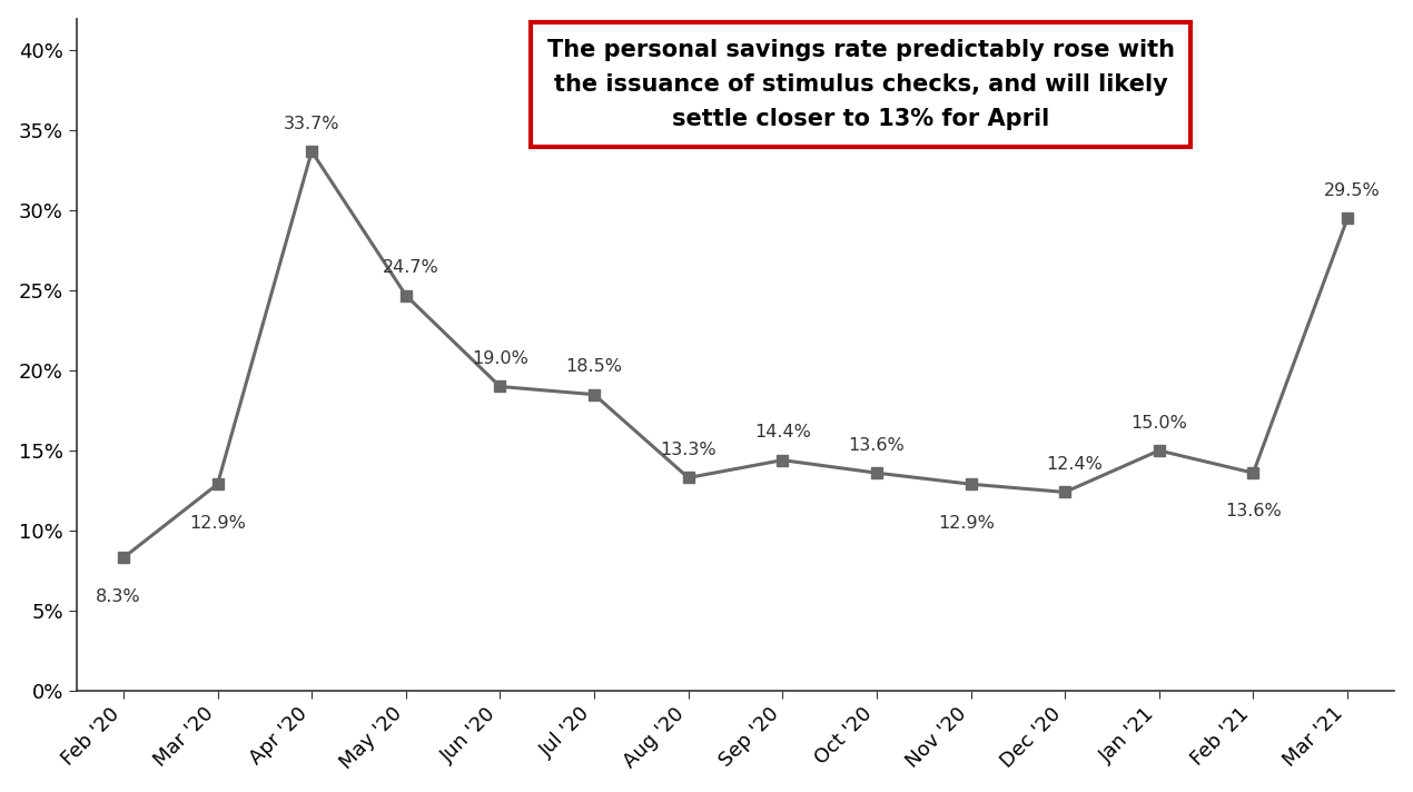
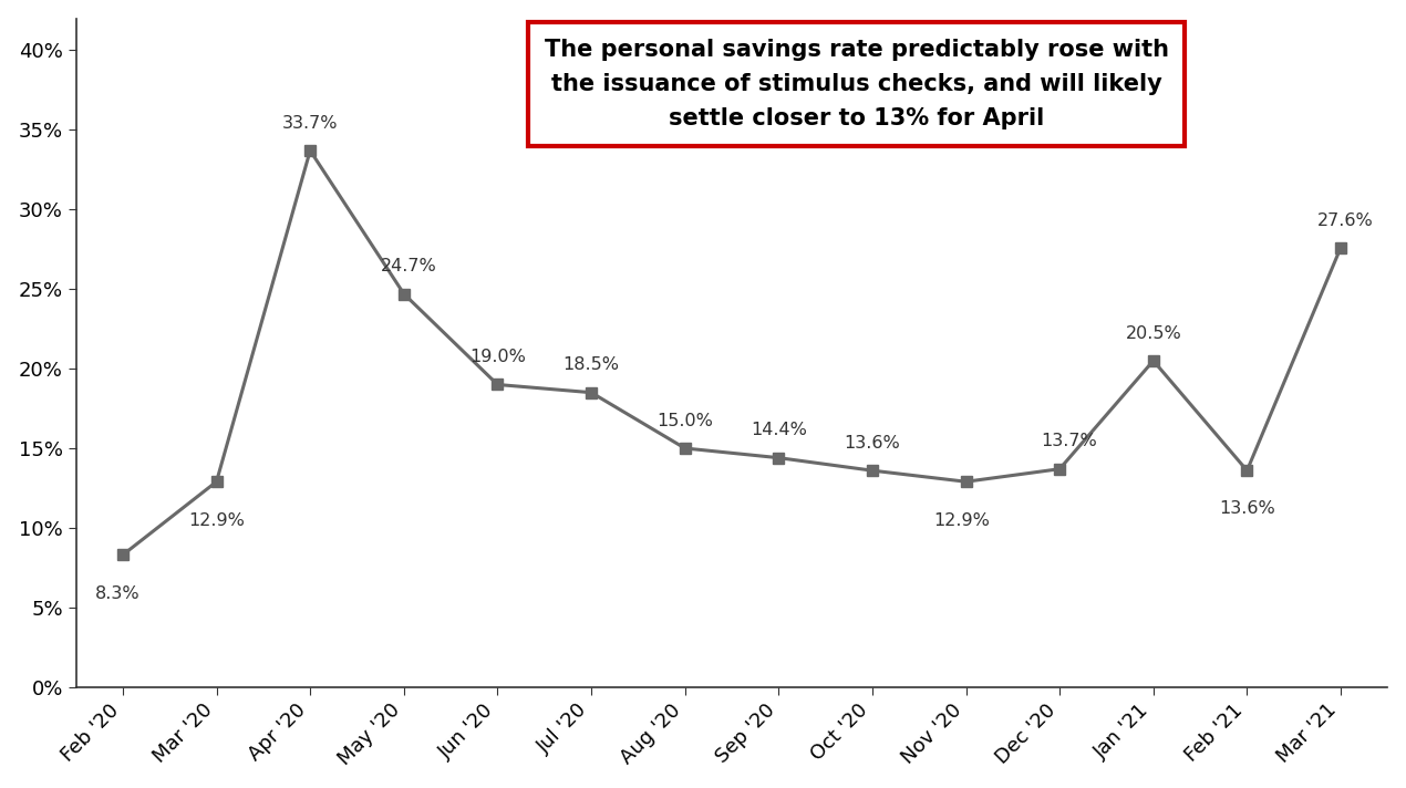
Aug '20: 13.3% -> 15.0%
Dec '20: 12.4% -> 13.7%
Jan '21: 15.0% -> 20.5%
Mar '21: 29.5% -> 27.6%
